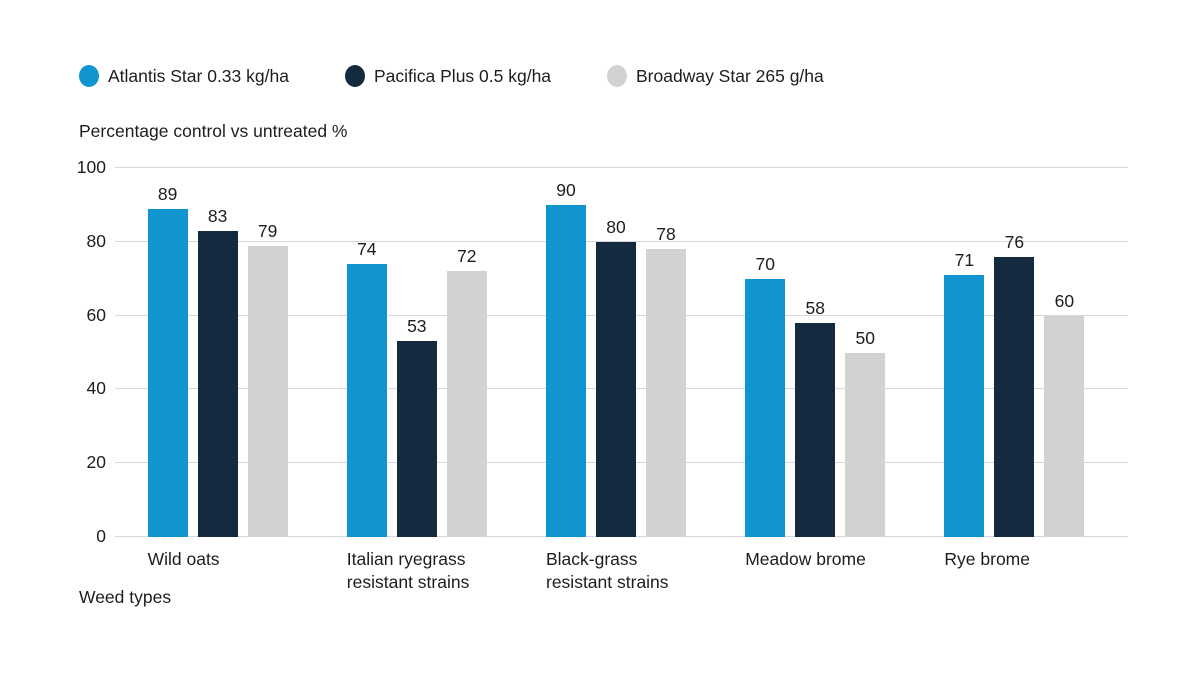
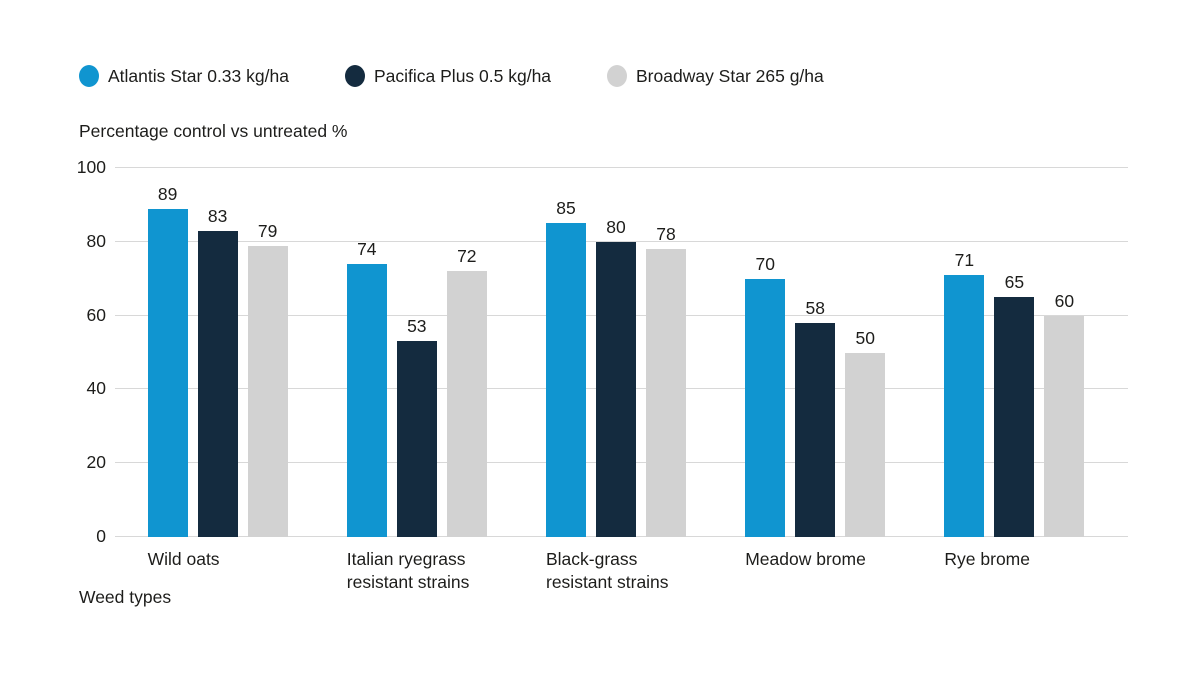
Atlantis Star 0.33 kg/ha/Black-grass resistant strains: 90 -> 85
Pacifica Plus 0.5 kg/ha/Rye brome: 76 -> 65
